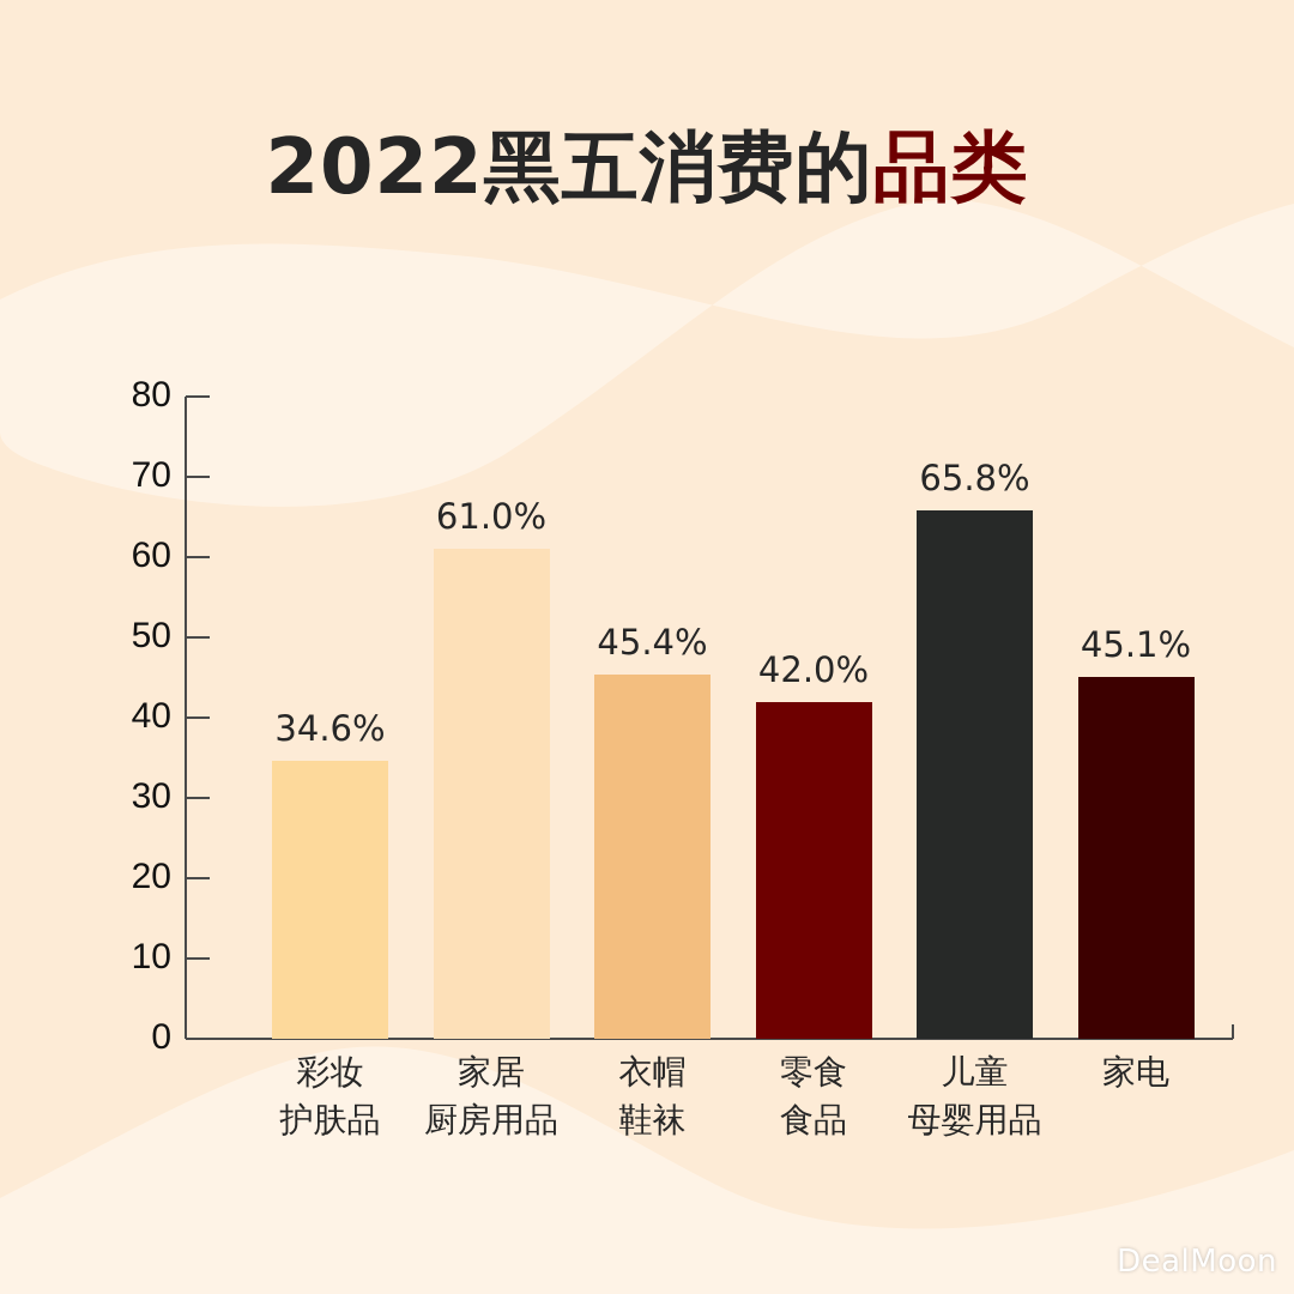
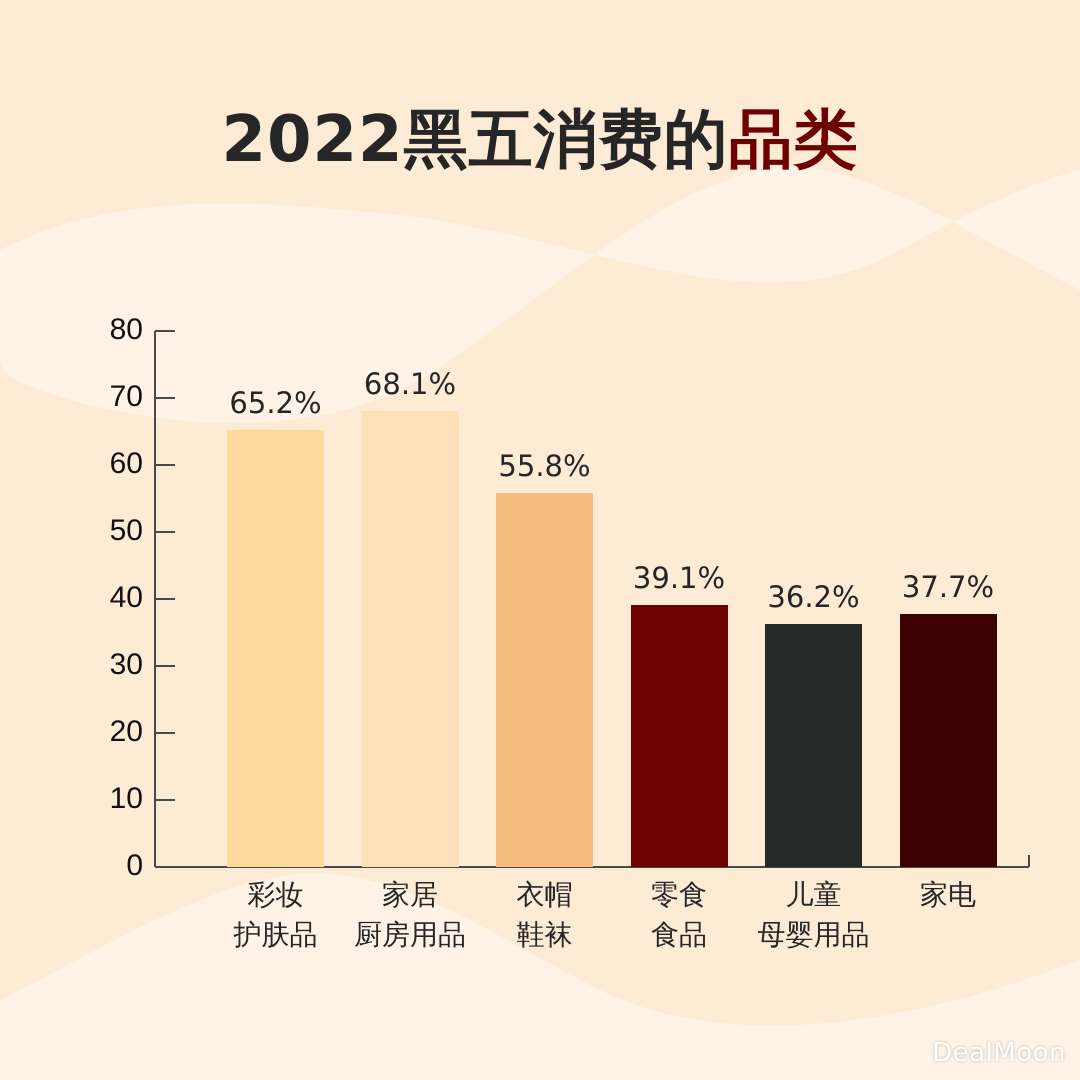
彩妆护肤品: 34.6% -> 65.2%
家居厨房用品: 61.0% -> 68.1%
衣帽鞋袜: 45.4% -> 55.8%
零食食品: 42.0% -> 39.1%
儿童母婴用品: 65.8% -> 36.2%
家电: 45.1% -> 37.7%
